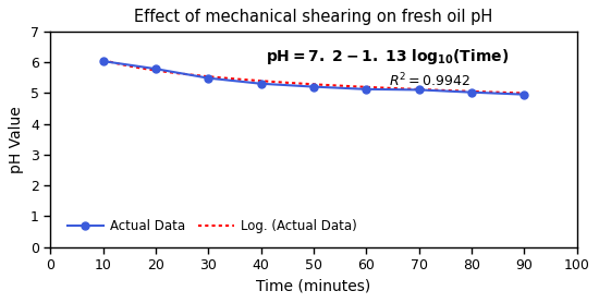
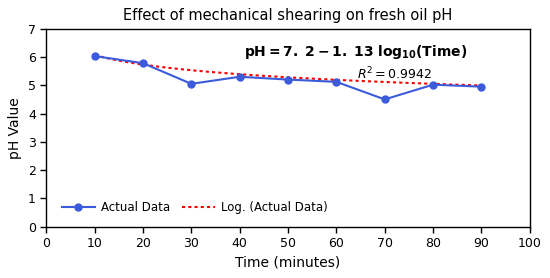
Actual Data/30: 5.48 -> 5.05
Actual Data/70: 5.10 -> 4.50
